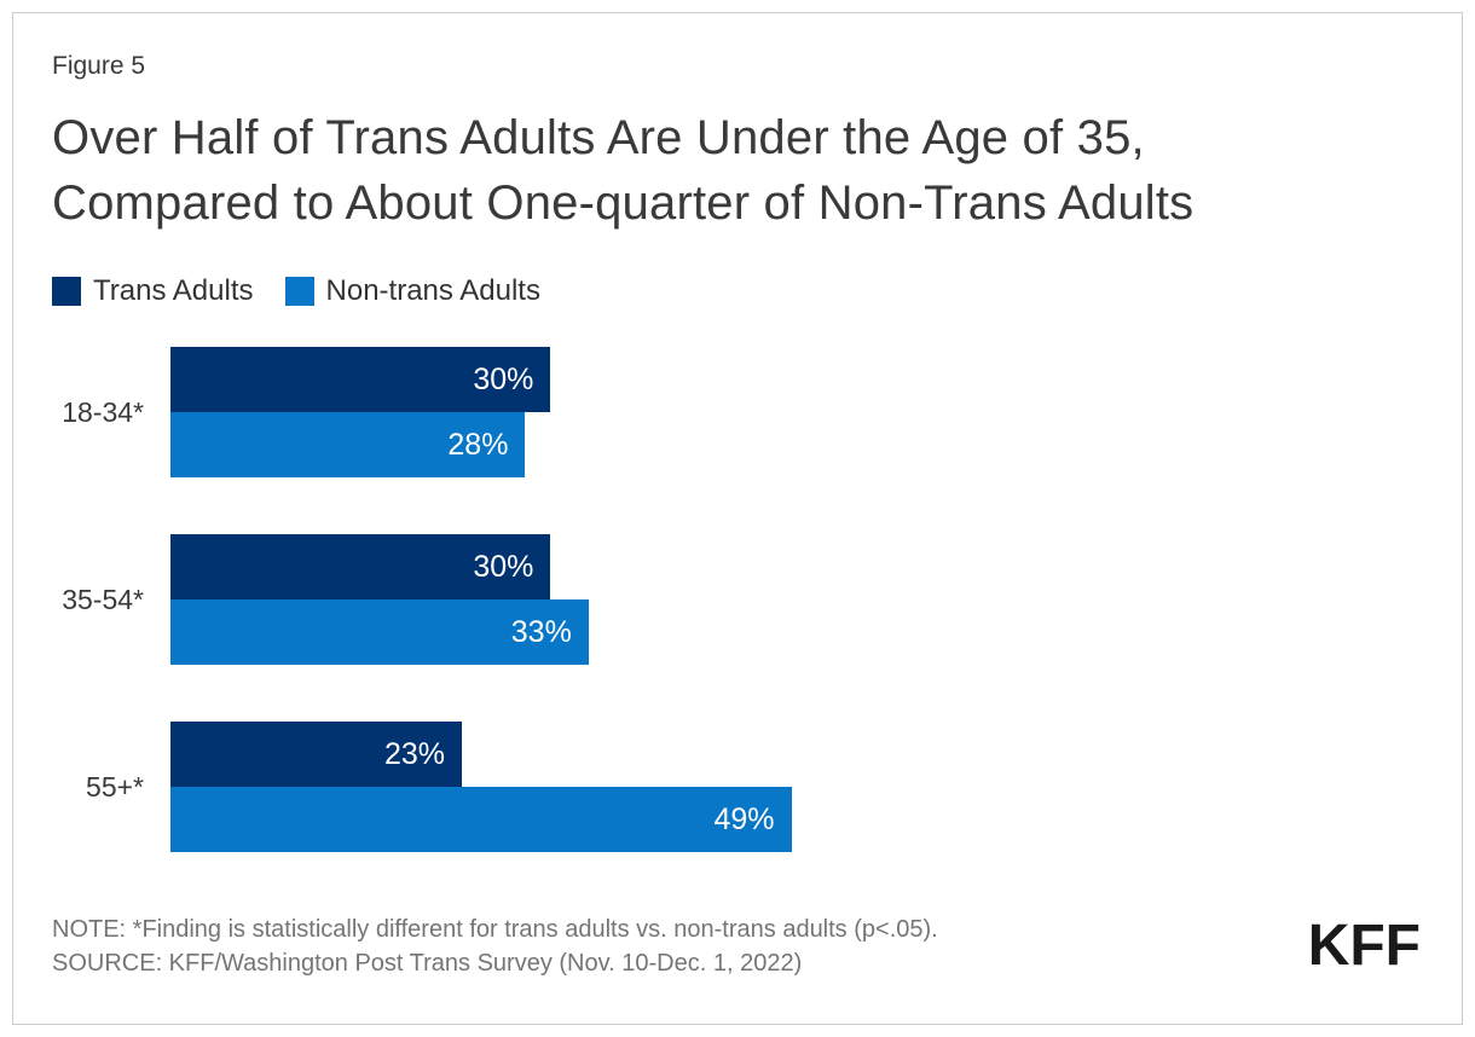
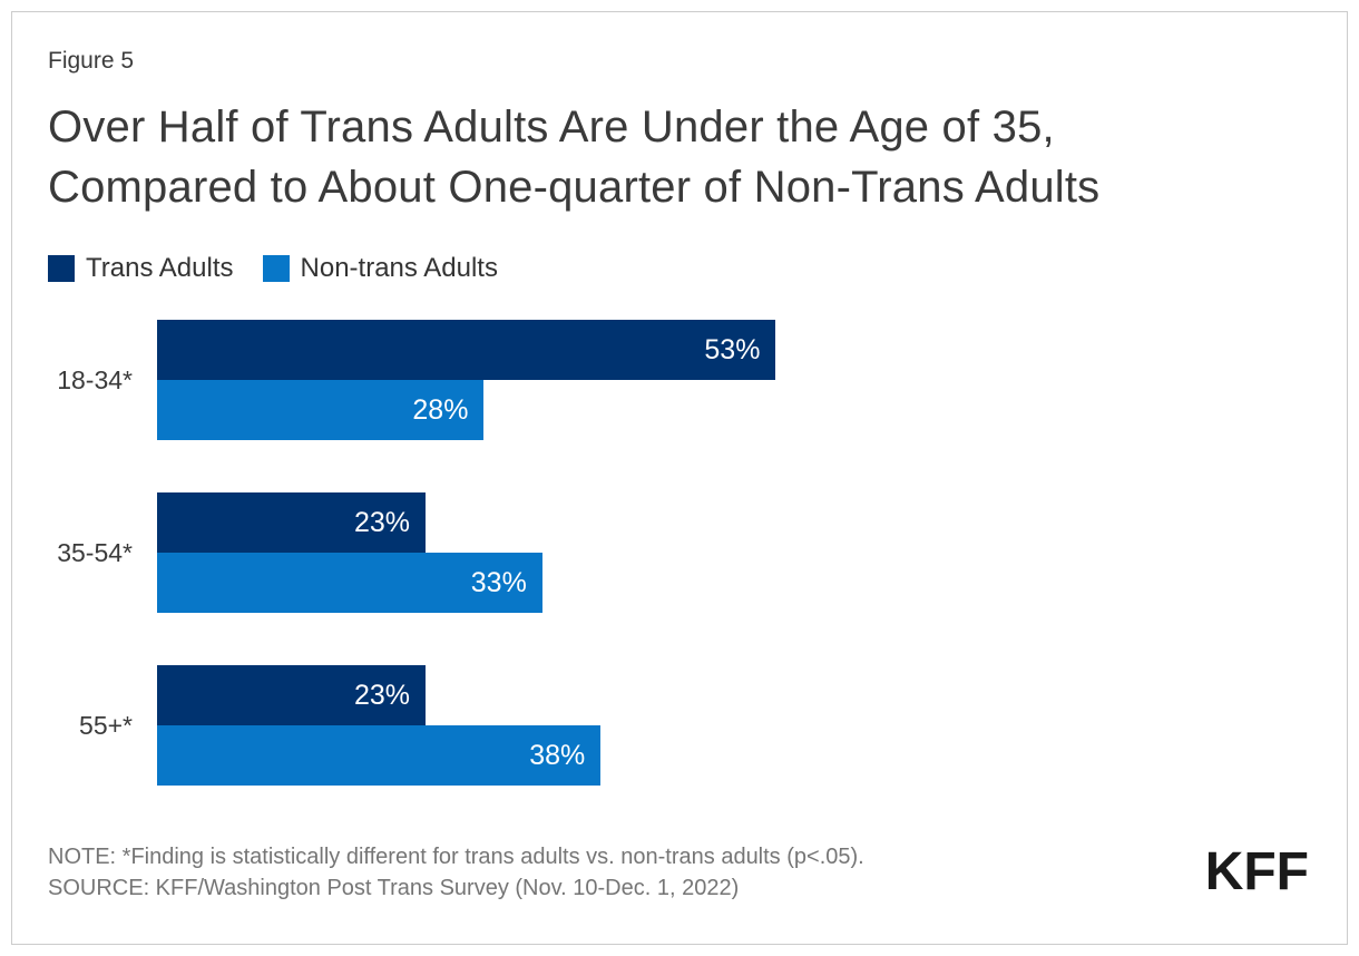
Trans Adults/18-34*: 30% -> 53%
Trans Adults/35-54*: 30% -> 23%
Non-trans Adults/55+*: 49% -> 38%
